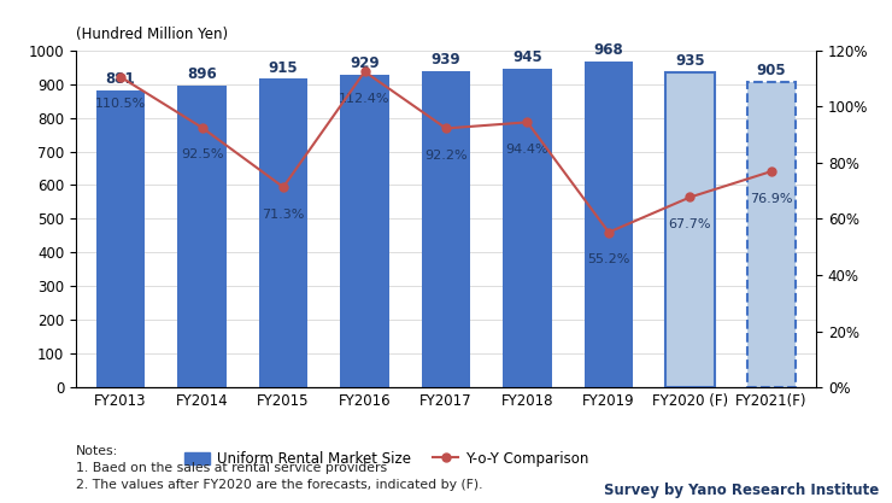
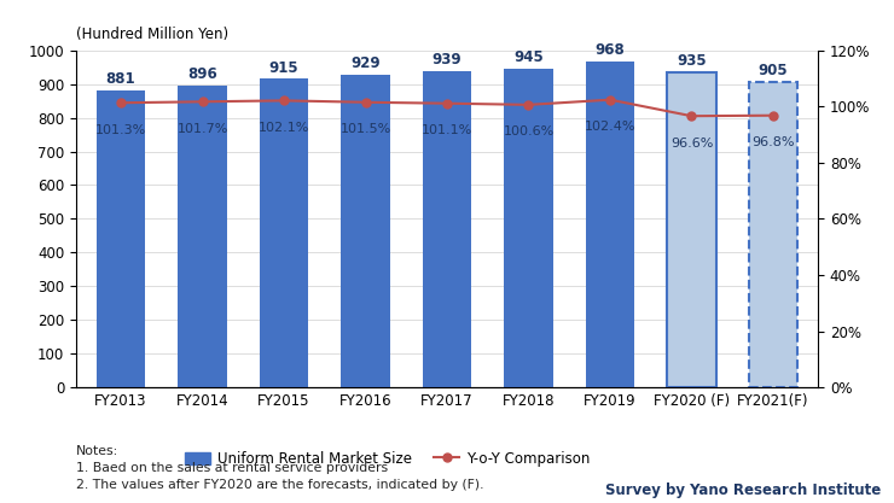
Y-o-Y Comparison/FY2013: 110.5% -> 101.3%
Y-o-Y Comparison/FY2014: 92.5% -> 101.7%
Y-o-Y Comparison/FY2015: 71.3% -> 102.1%
Y-o-Y Comparison/FY2016: 112.4% -> 101.5%
Y-o-Y Comparison/FY2017: 92.2% -> 101.1%
Y-o-Y Comparison/FY2018: 94.4% -> 100.6%
Y-o-Y Comparison/FY2019: 55.2% -> 102.4%
Y-o-Y Comparison/FY2020 (F): 67.7% -> 96.6%
Y-o-Y Comparison/FY2021(F): 76.9% -> 96.8%
